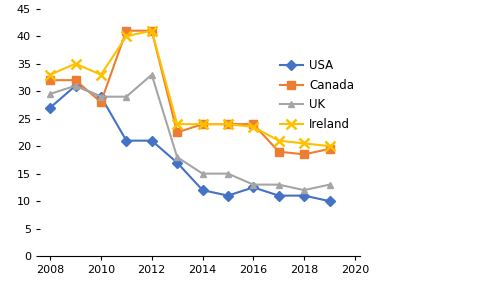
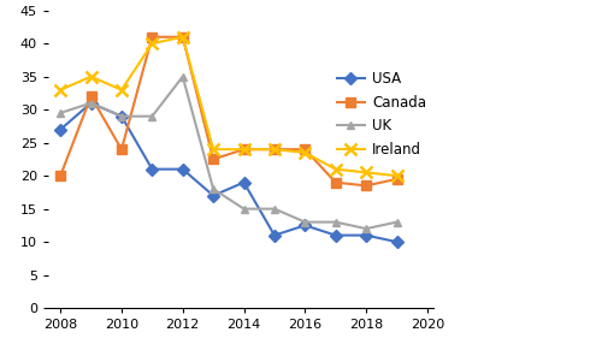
Canada/2008: 32.0 -> 20.0
Canada/2010: 28.0 -> 24.0
UK/2012: 33.0 -> 35.0
USA/2014: 12.0 -> 19.0
